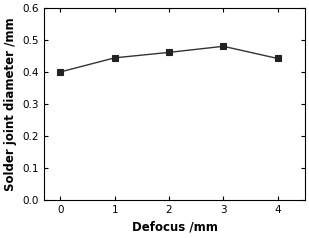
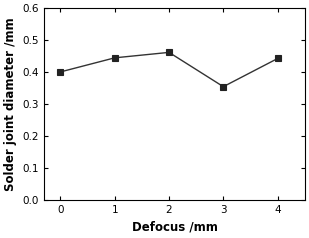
3: 0.481 -> 0.355
